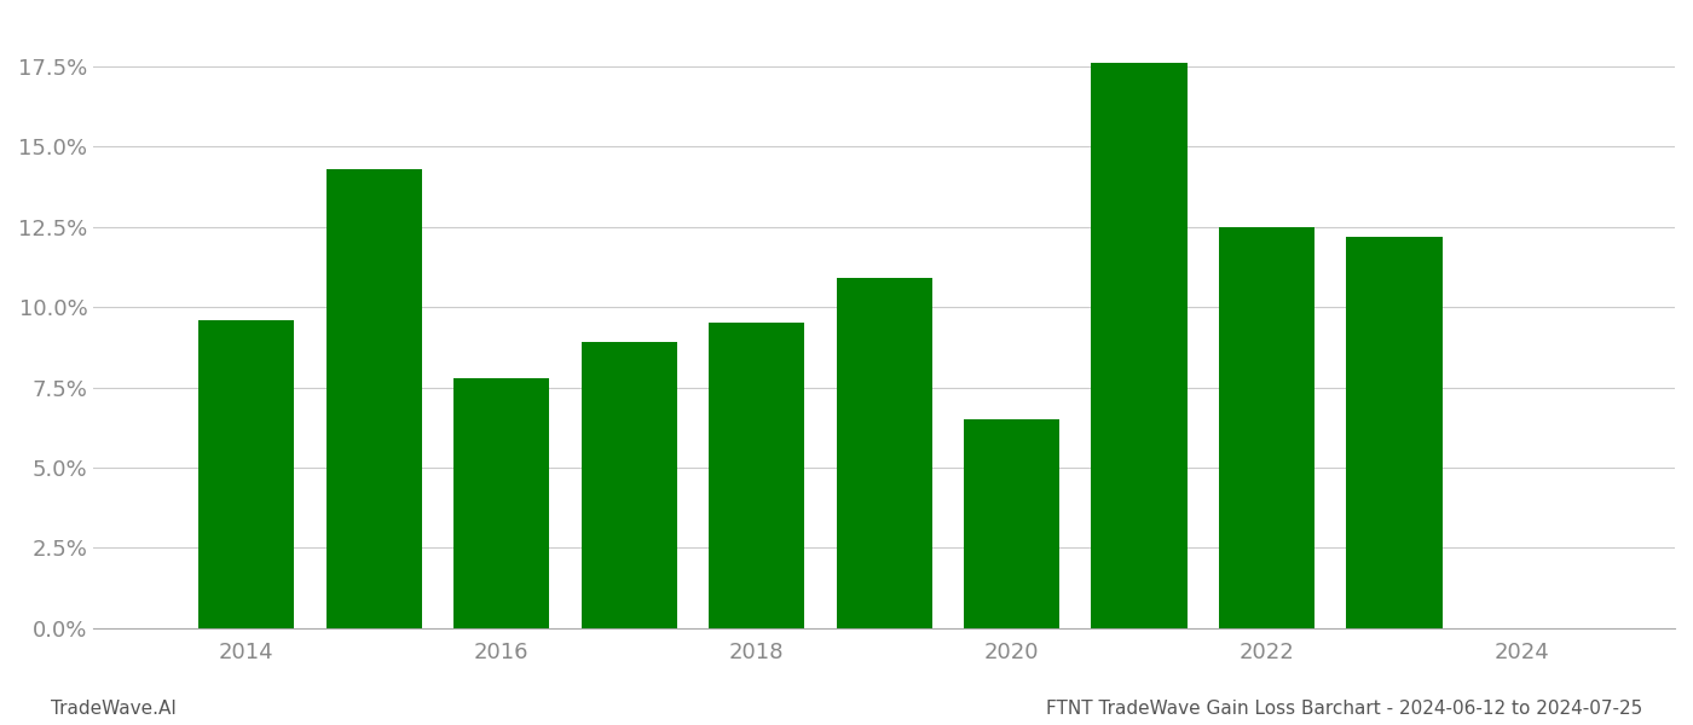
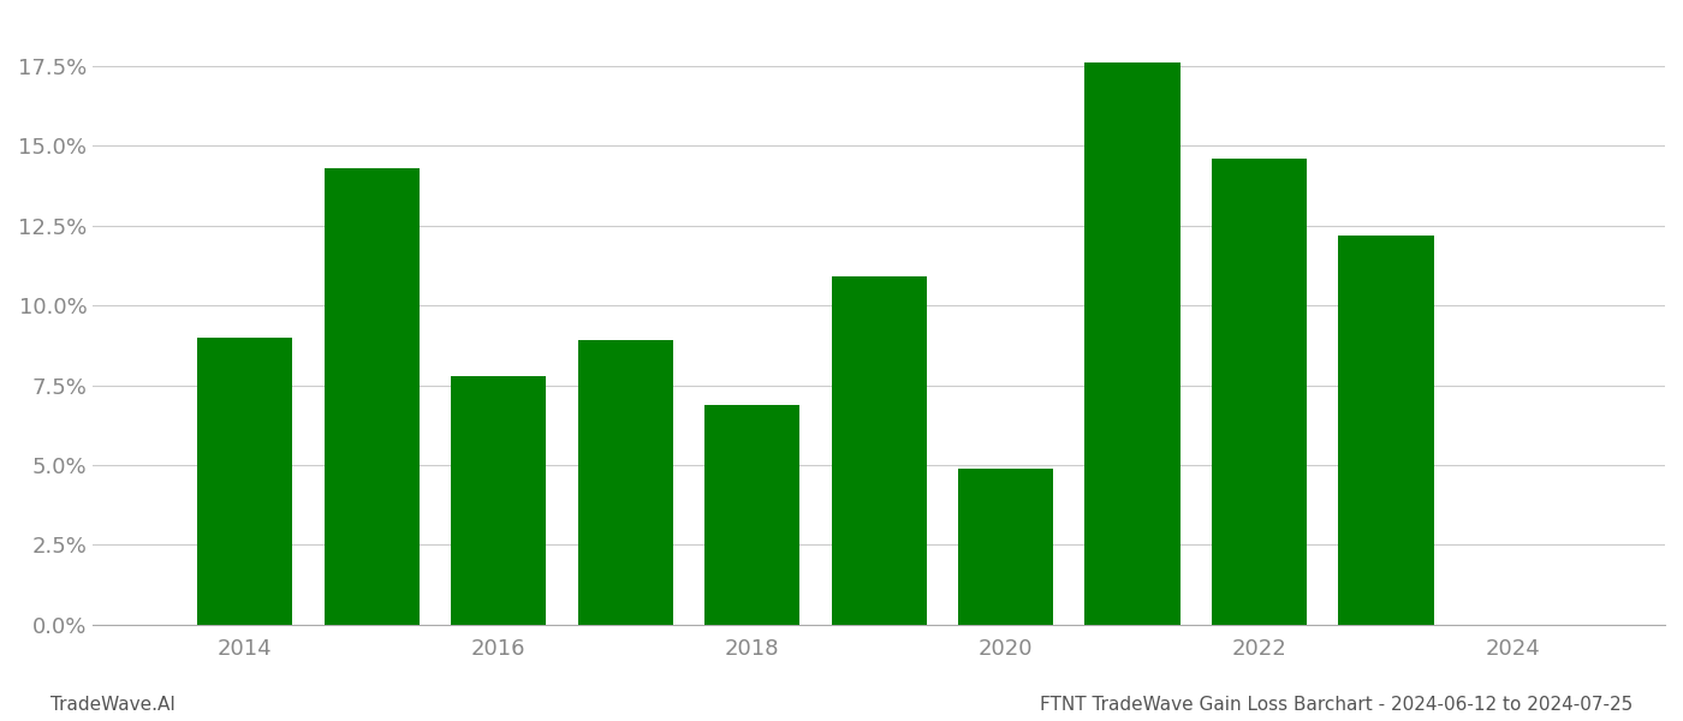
2014: 9.6% -> 9.0%
2018: 9.5% -> 6.9%
2020: 6.5% -> 4.9%
2022: 12.5% -> 14.6%
